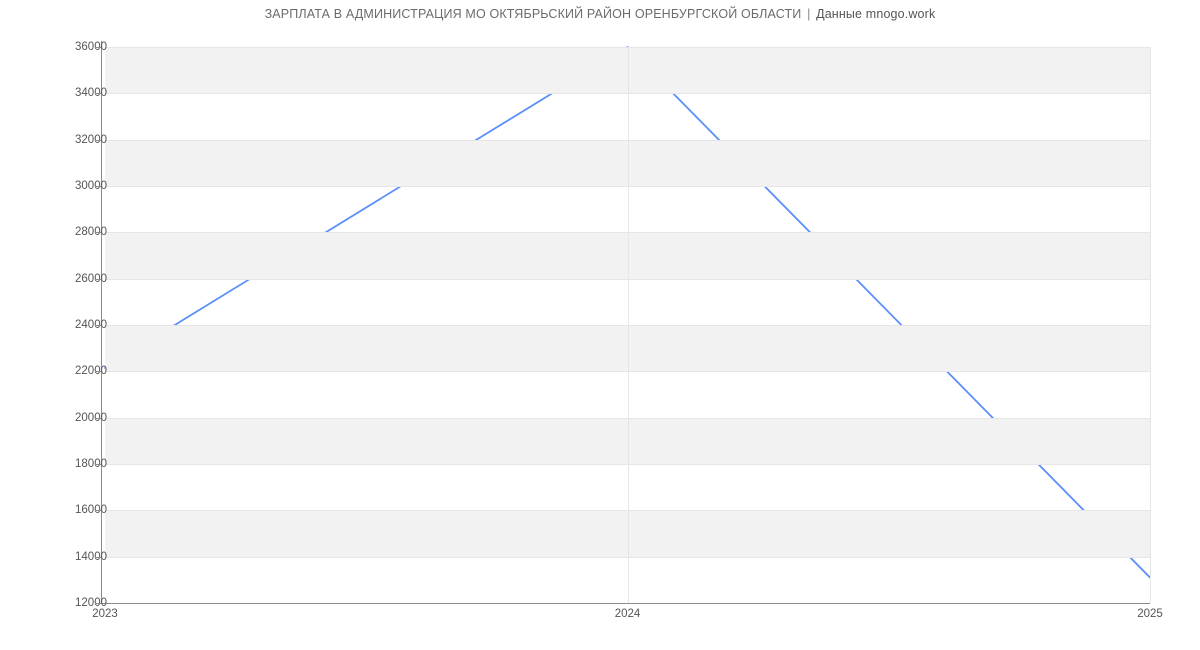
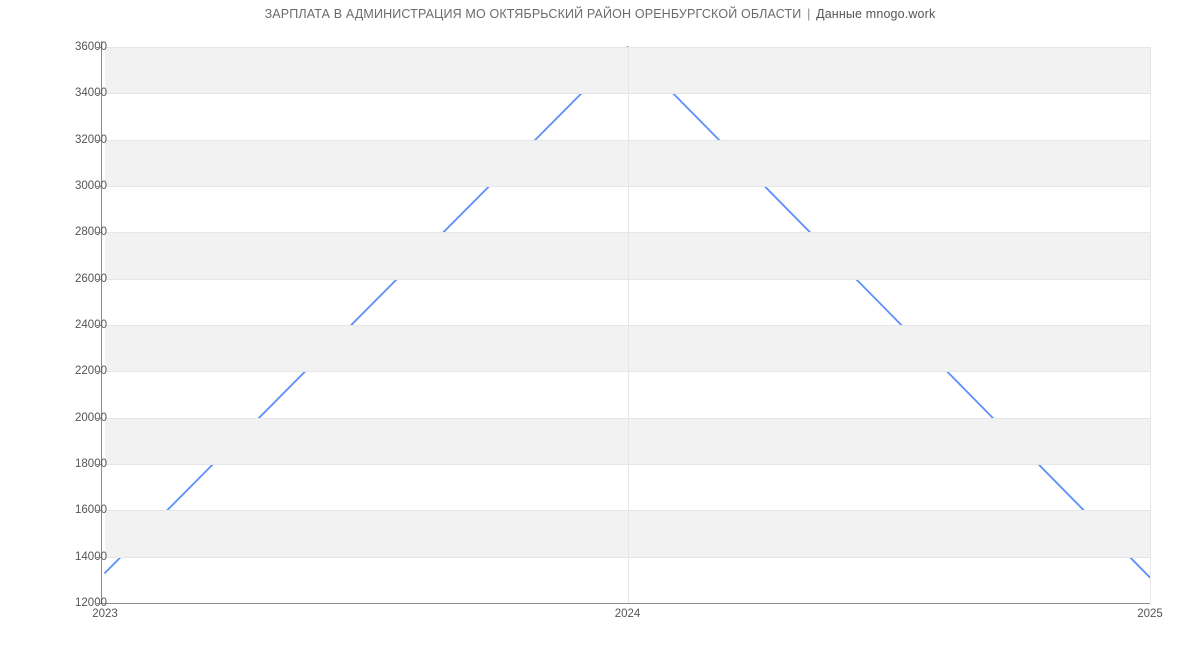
2023: 22200 -> 13300
